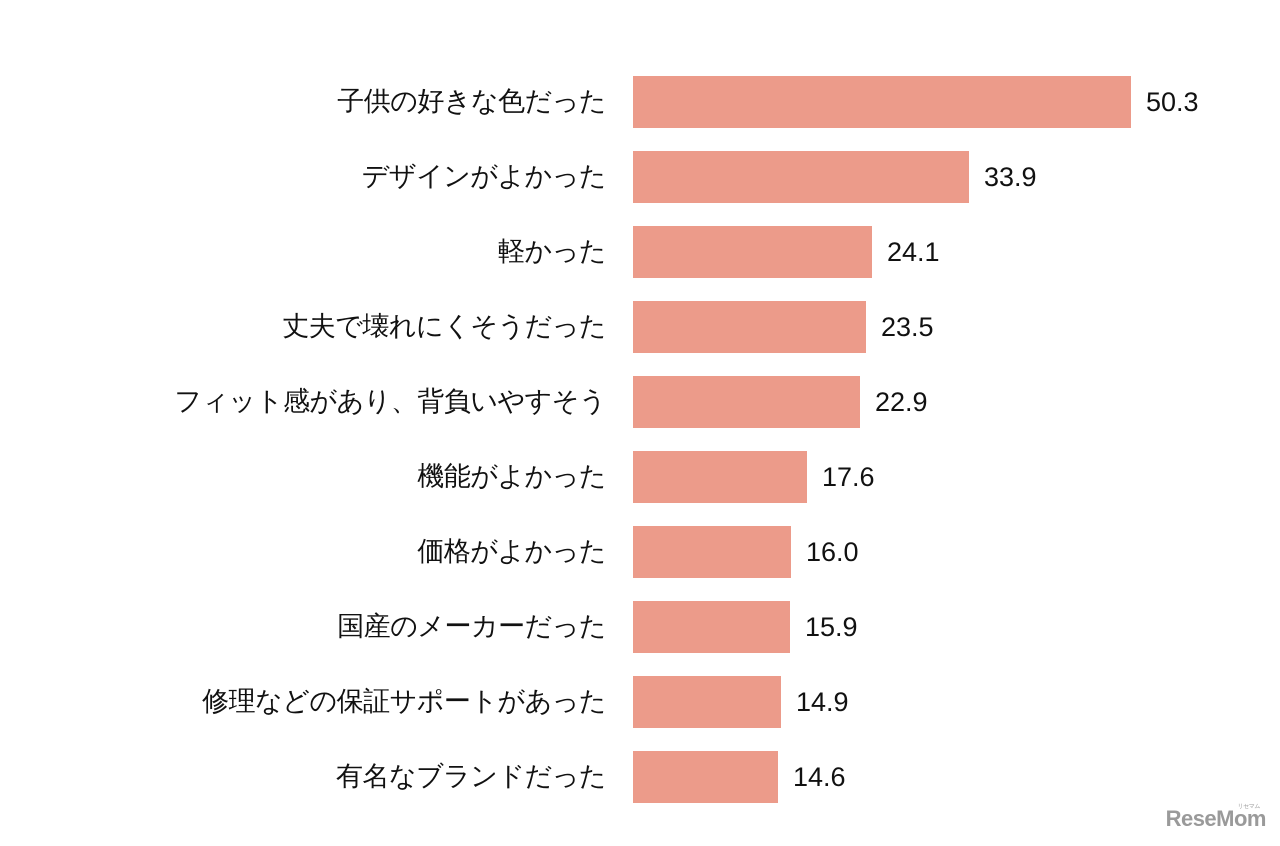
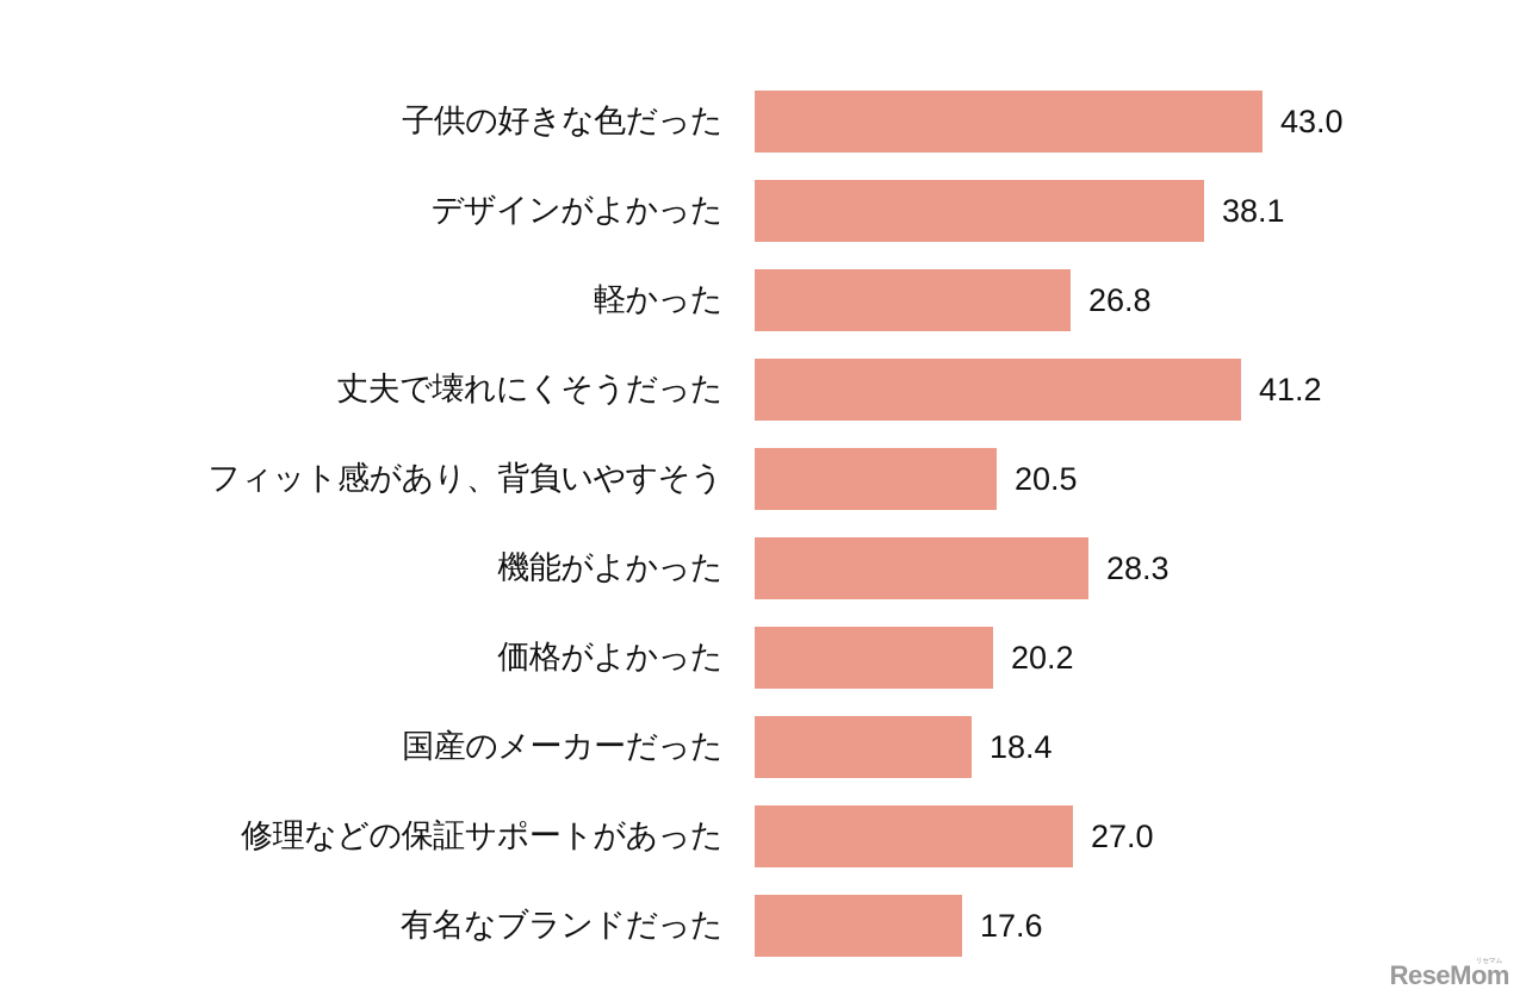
子供の好きな色だった: 50.3 -> 43.0
デザインがよかった: 33.9 -> 38.1
軽かった: 24.1 -> 26.8
丈夫で壊れにくそうだった: 23.5 -> 41.2
フィット感があり、背負いやすそう: 22.9 -> 20.5
機能がよかった: 17.6 -> 28.3
価格がよかった: 16.0 -> 20.2
国産のメーカーだった: 15.9 -> 18.4
修理などの保証サポートがあった: 14.9 -> 27.0
有名なブランドだった: 14.6 -> 17.6
